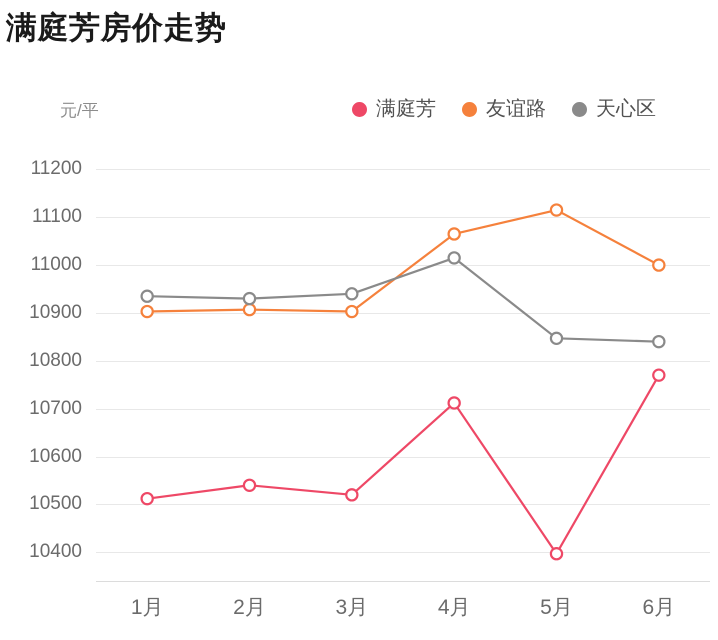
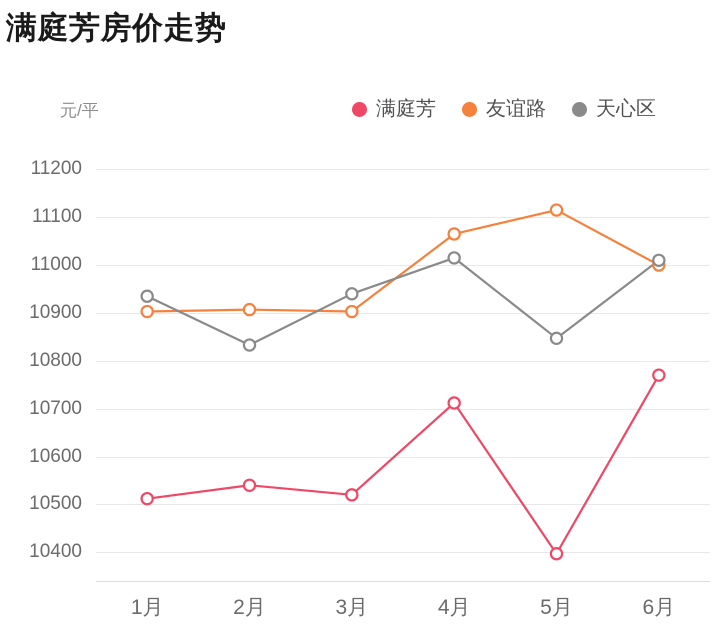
天心区/2月: 10930 -> 10830
天心区/6月: 10840 -> 11010
